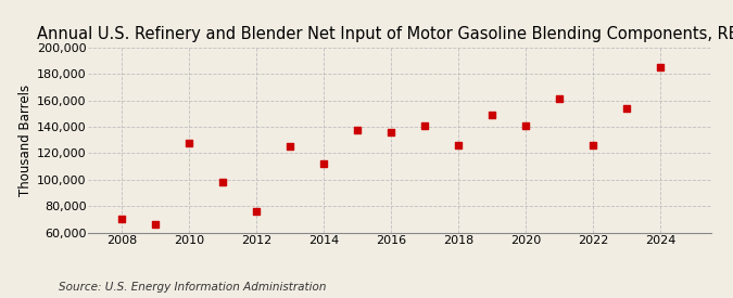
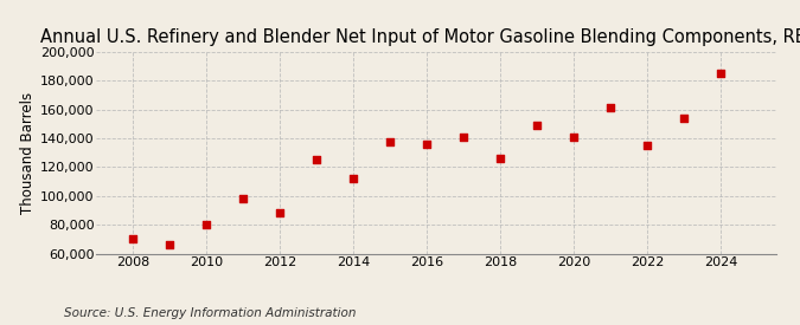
2010: 128,000 -> 80,000
2012: 76,000 -> 88,000
2022: 126,000 -> 135,000
